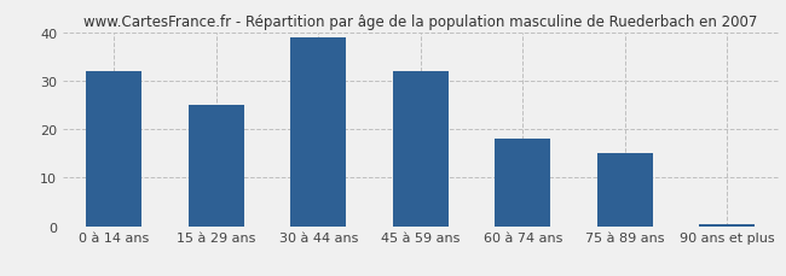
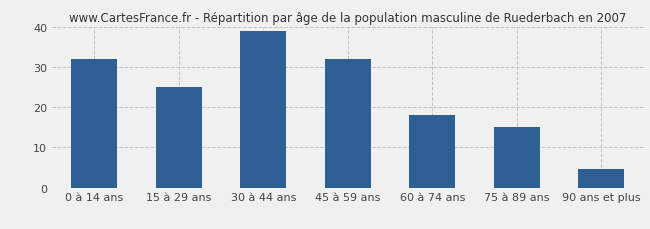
90 ans et plus: 0.5 -> 4.5
